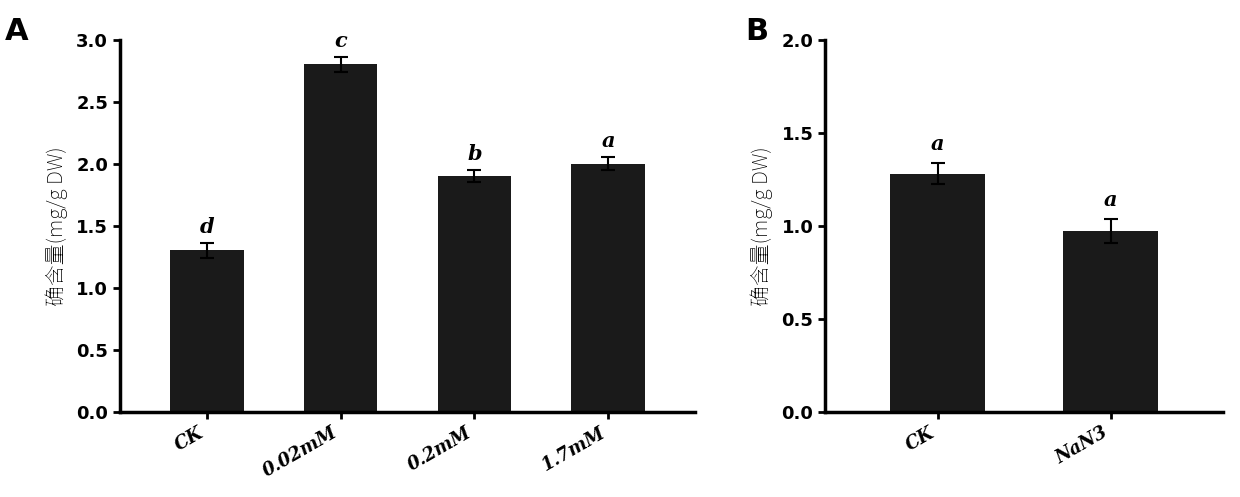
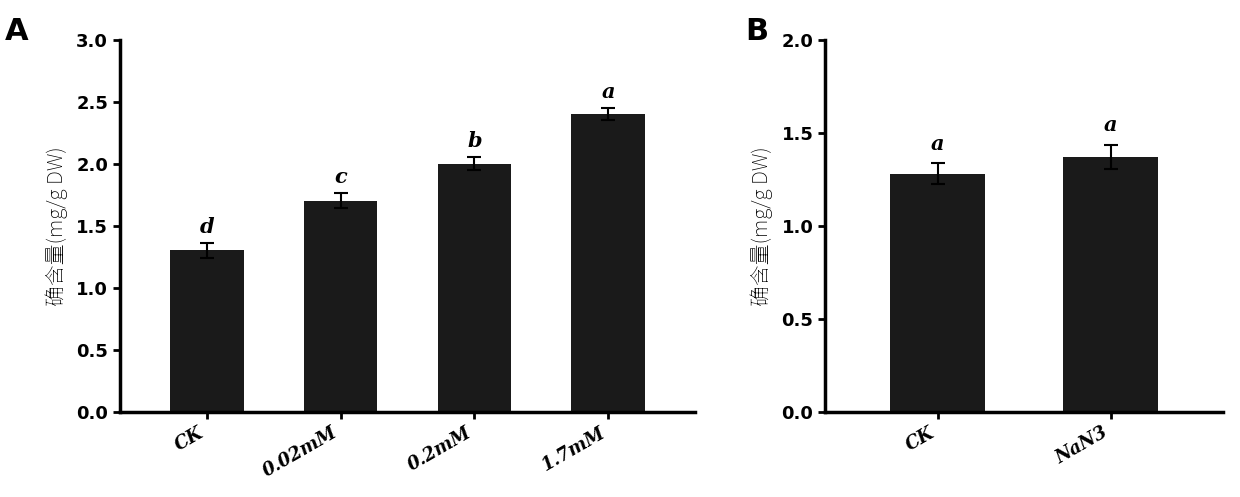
0.02mM: 2.8 -> 1.7
0.2mM: 1.9 -> 2.0
1.7mM: 2.0 -> 2.4
NaN3: 0.97 -> 1.37
